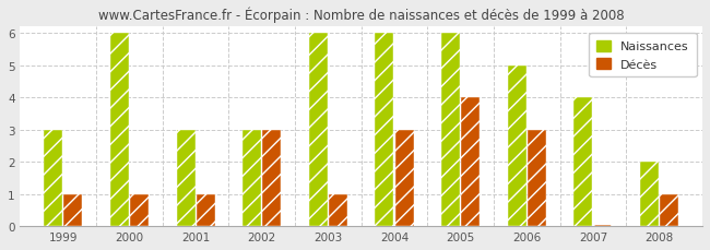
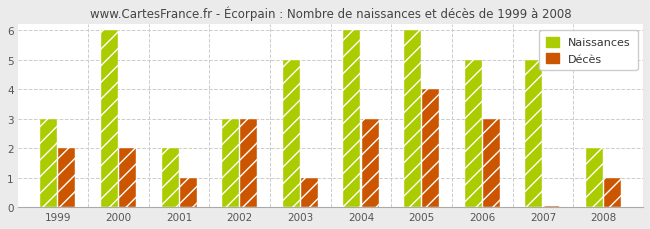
Décès/1999: 1.00 -> 2.00
Décès/2000: 1.00 -> 2.00
Naissances/2001: 3 -> 2
Naissances/2003: 6 -> 5
Naissances/2007: 4 -> 5
